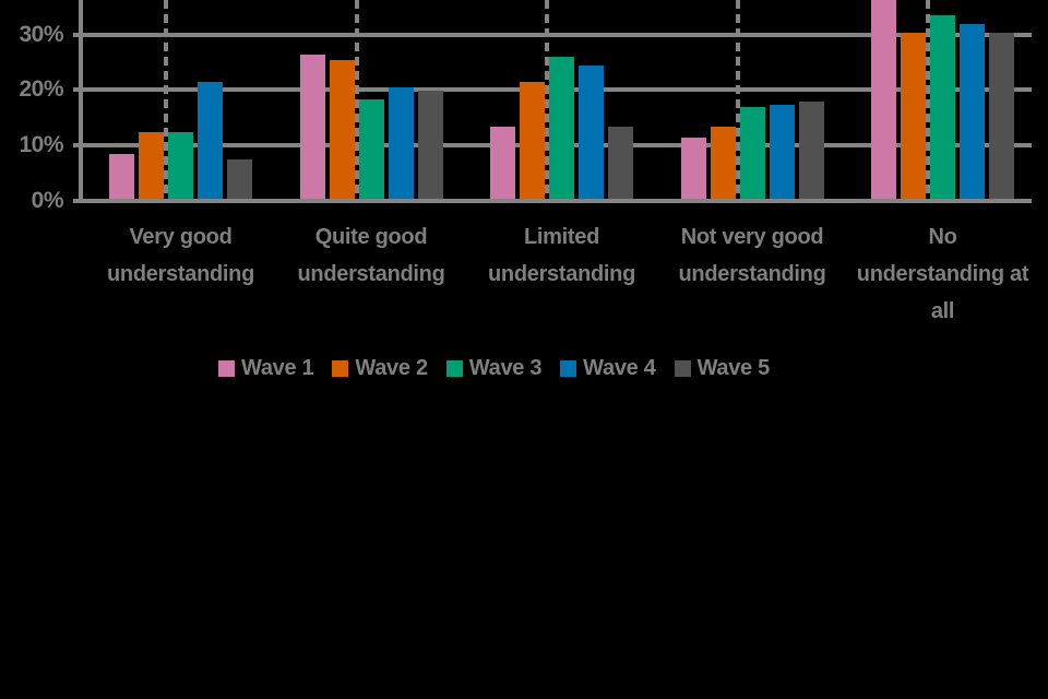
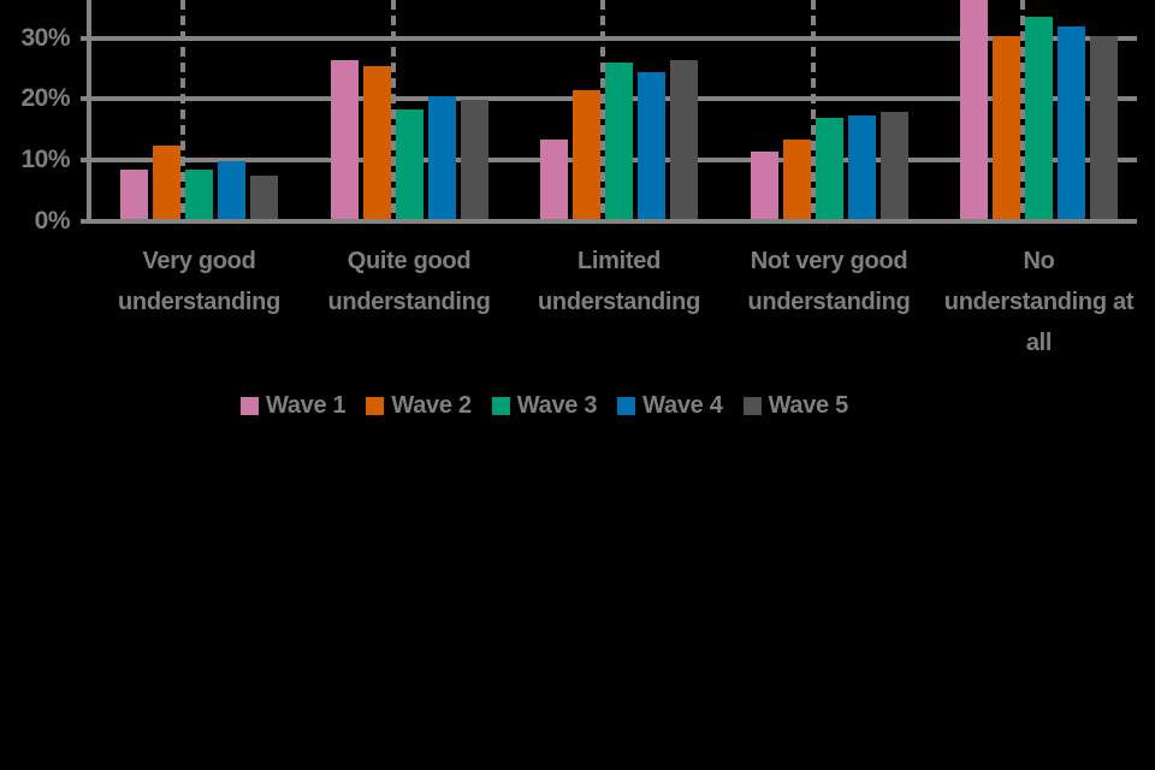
Wave 3/Very good understanding: 12% -> 8%
Wave 4/Very good understanding: 21% -> 10%
Wave 5/Limited understanding: 13% -> 26%
